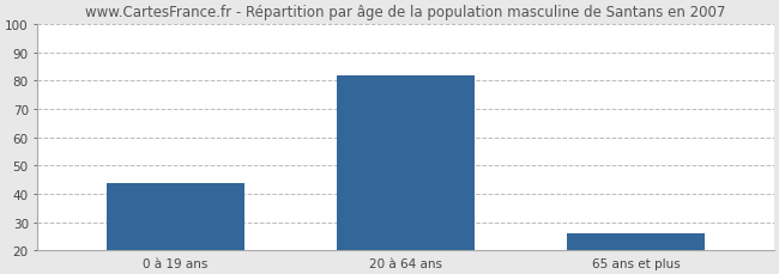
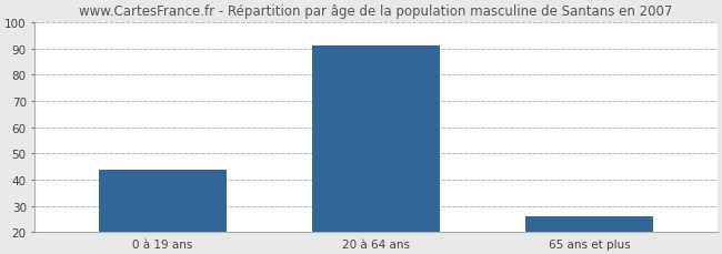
20 à 64 ans: 82 -> 91
